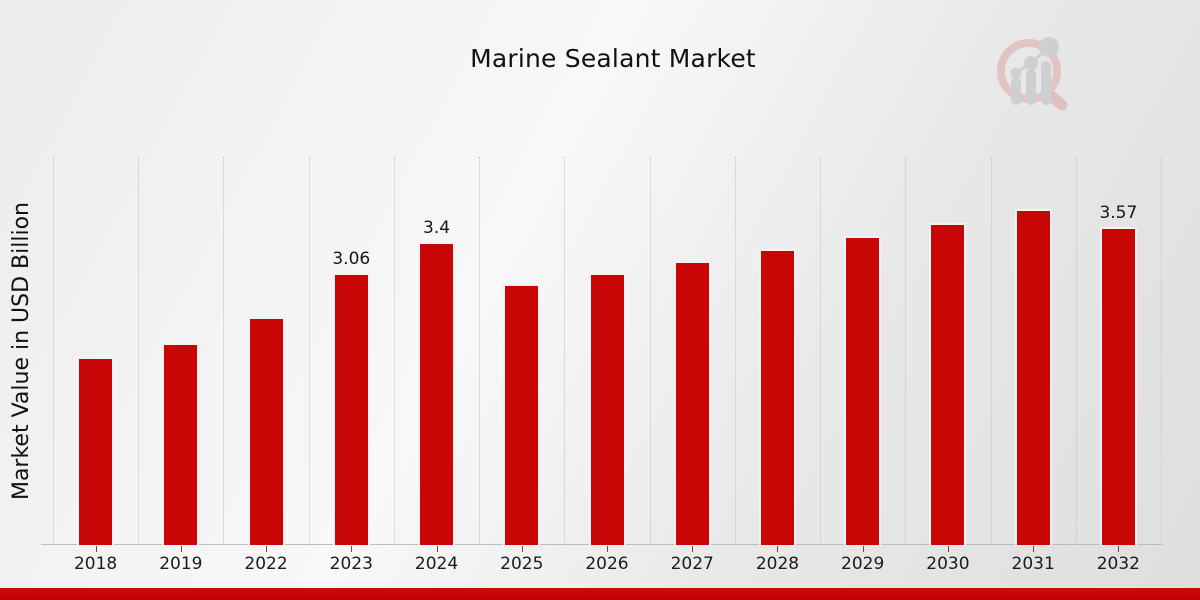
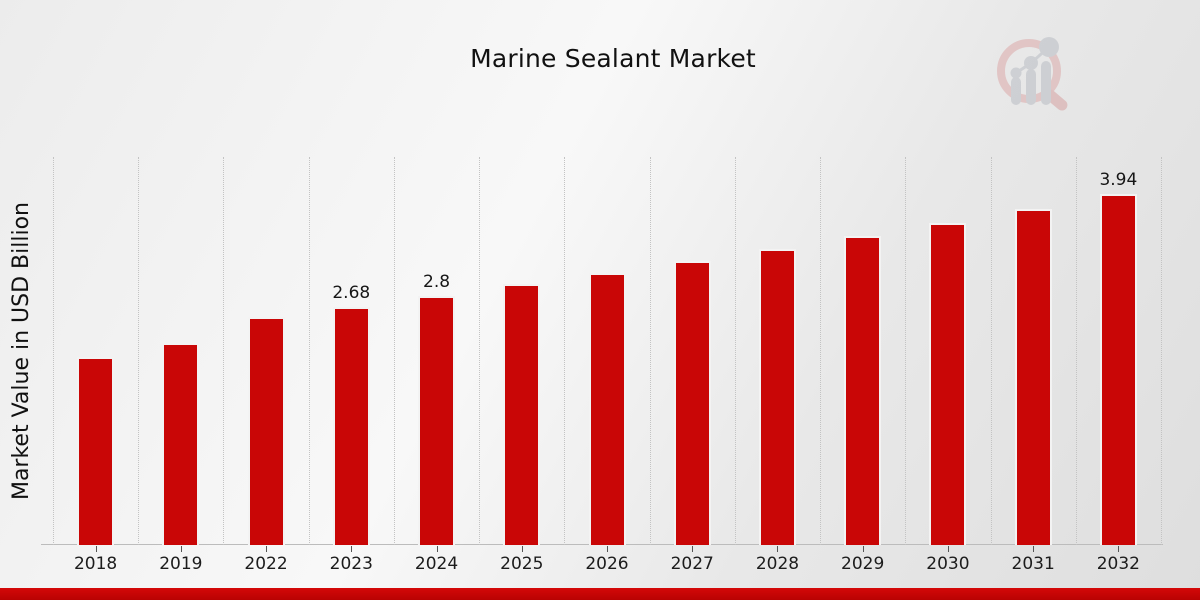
2023: 3.06 -> 2.68
2024: 3.4 -> 2.8
2032: 3.57 -> 3.94
